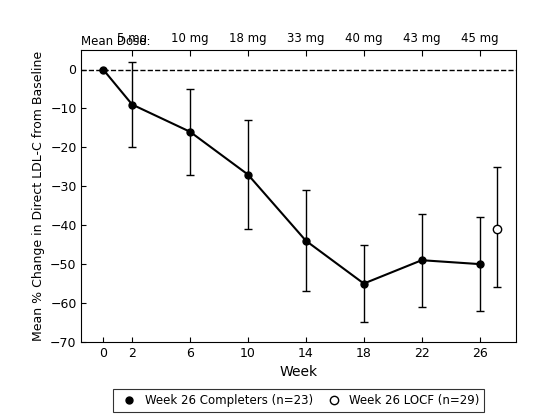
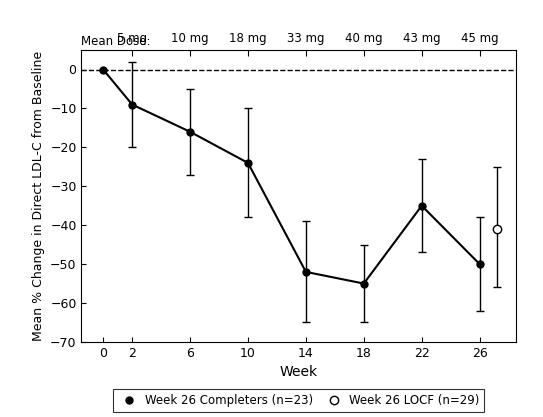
10: -27 -> -24
14: -44 -> -52
22: -49 -> -35
